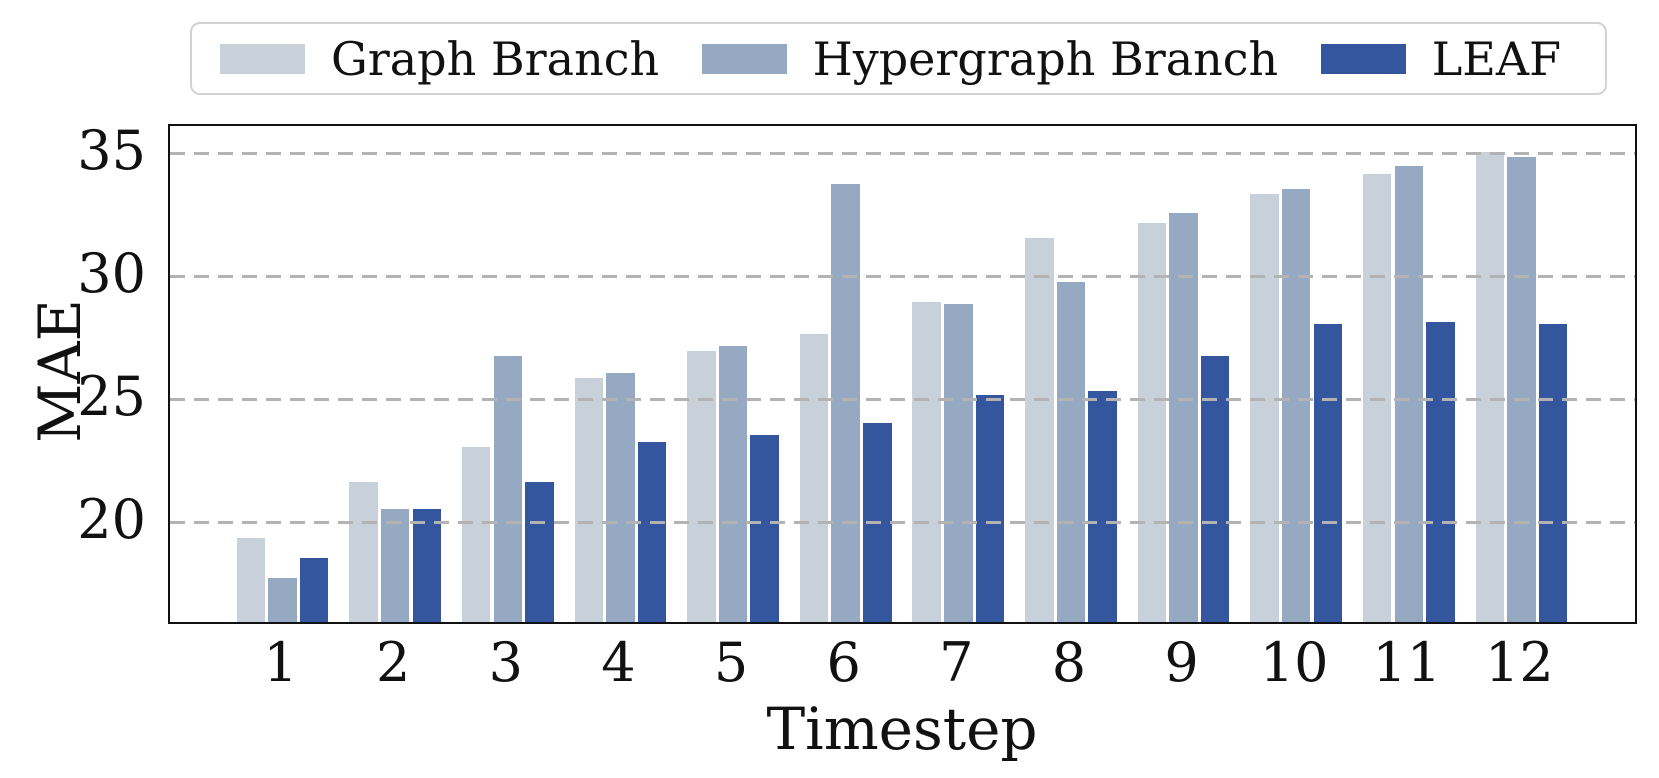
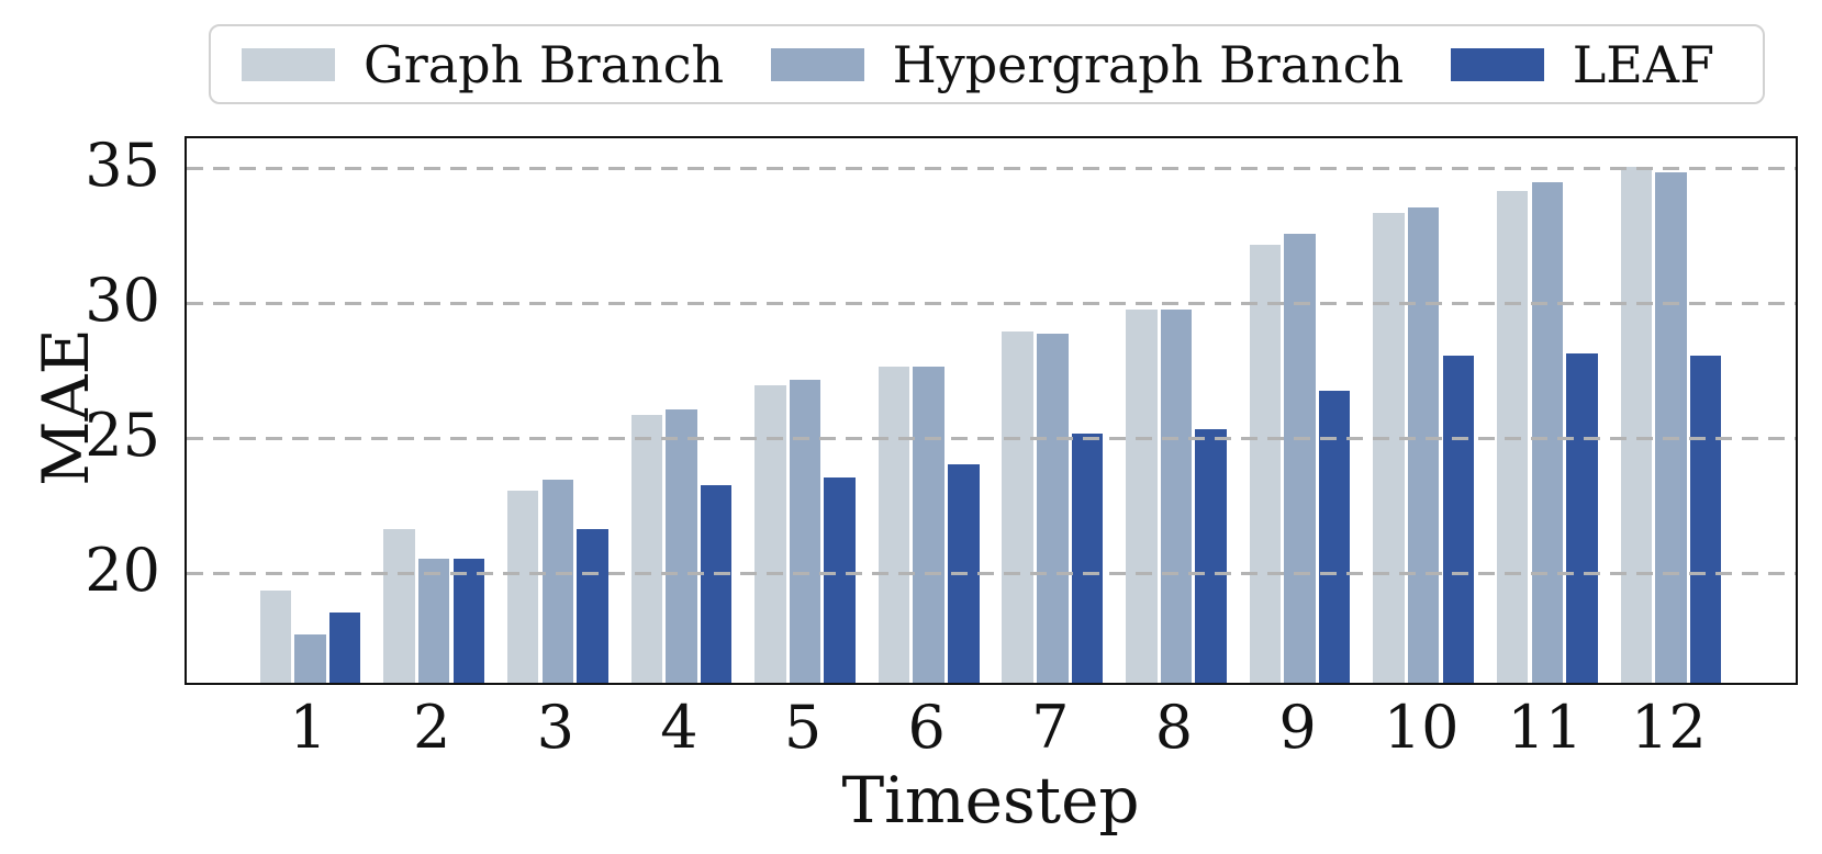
Hypergraph Branch/3: 26.8 -> 23.5
Hypergraph Branch/6: 33.8 -> 27.7
Graph Branch/8: 31.6 -> 29.8
